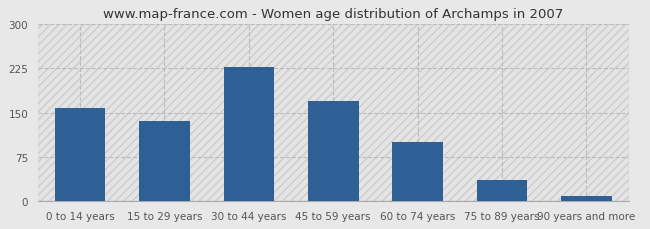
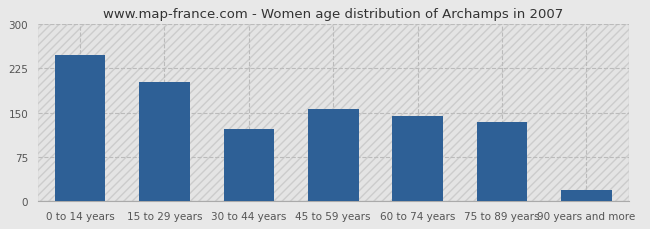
0 to 14 years: 158 -> 248
15 to 29 years: 135 -> 202
30 to 44 years: 227 -> 122
45 to 59 years: 170 -> 156
60 to 74 years: 100 -> 144
75 to 89 years: 35 -> 134
90 years and more: 8 -> 18
